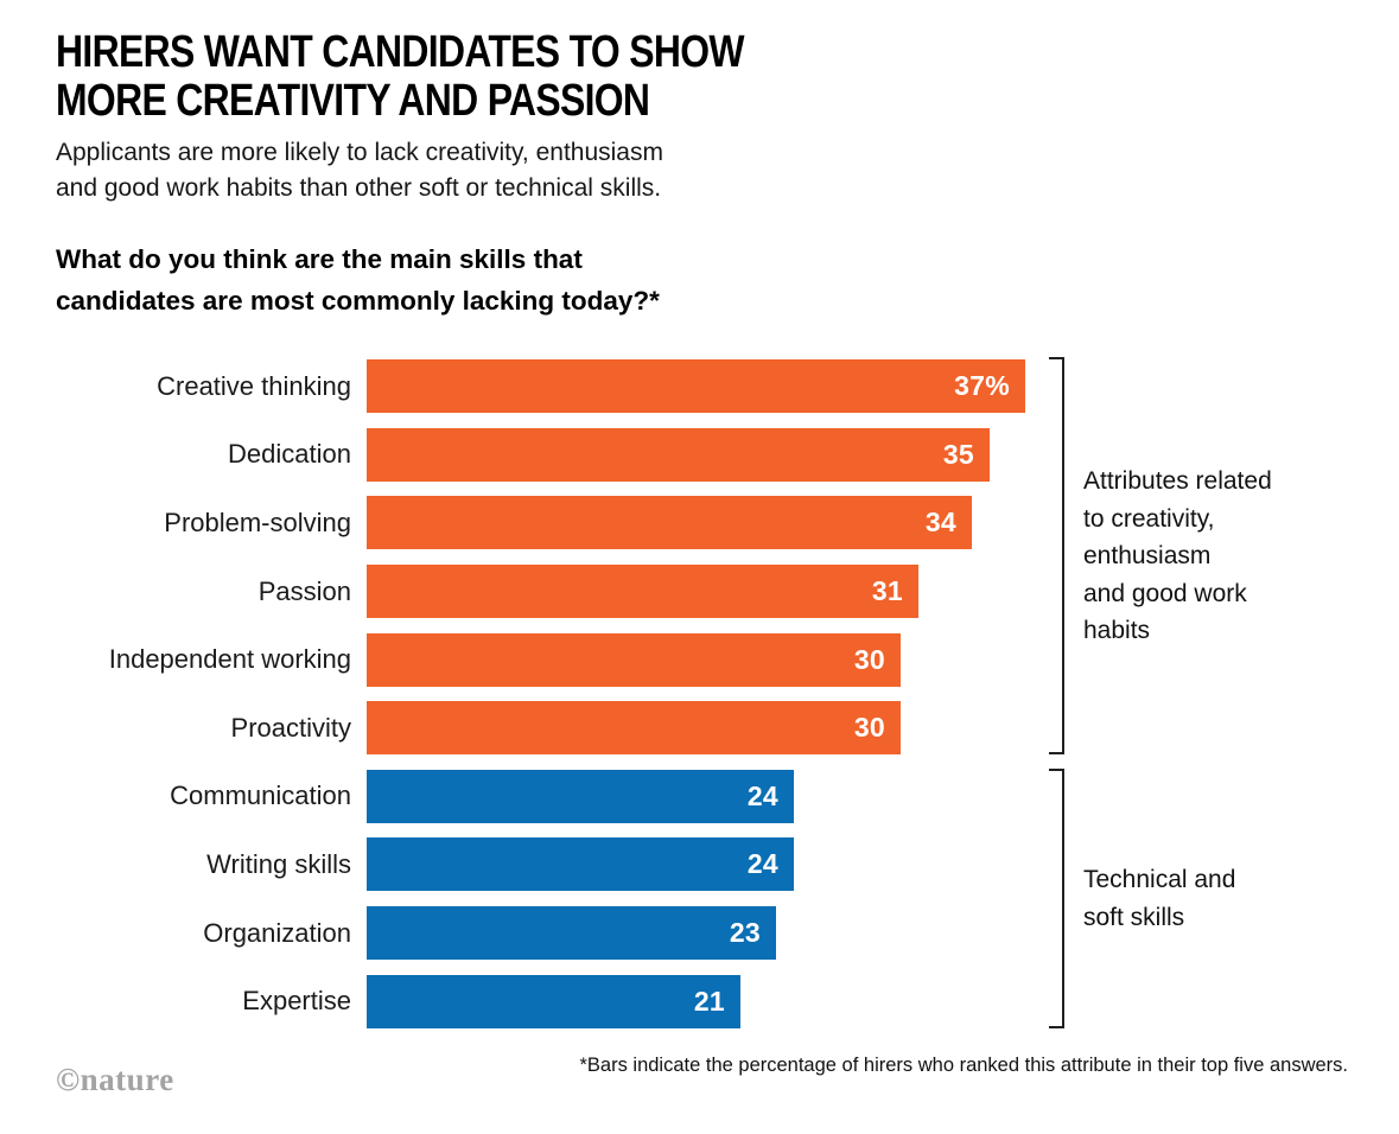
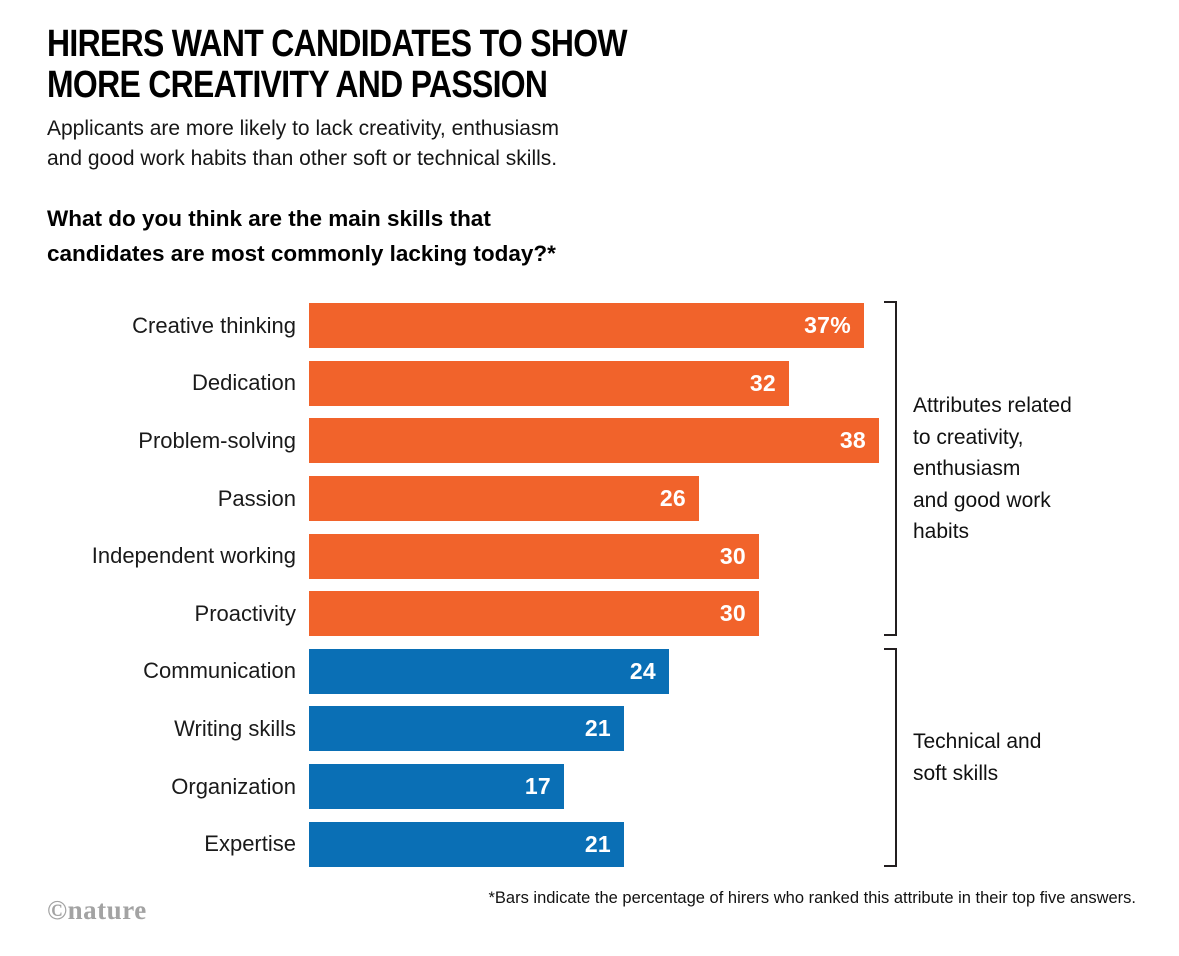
Dedication: 35 -> 32
Problem-solving: 34 -> 38
Passion: 31 -> 26
Writing skills: 24 -> 21
Organization: 23 -> 17
